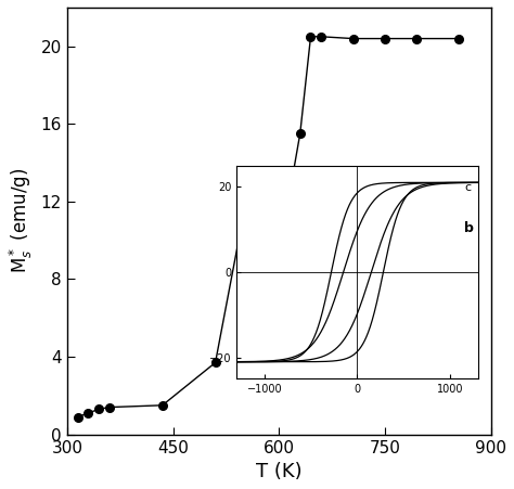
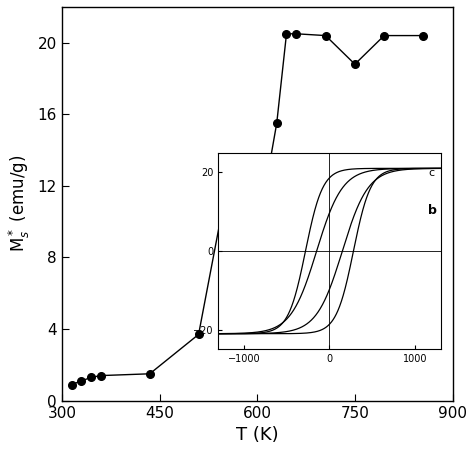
750: 20.4 -> 18.8
